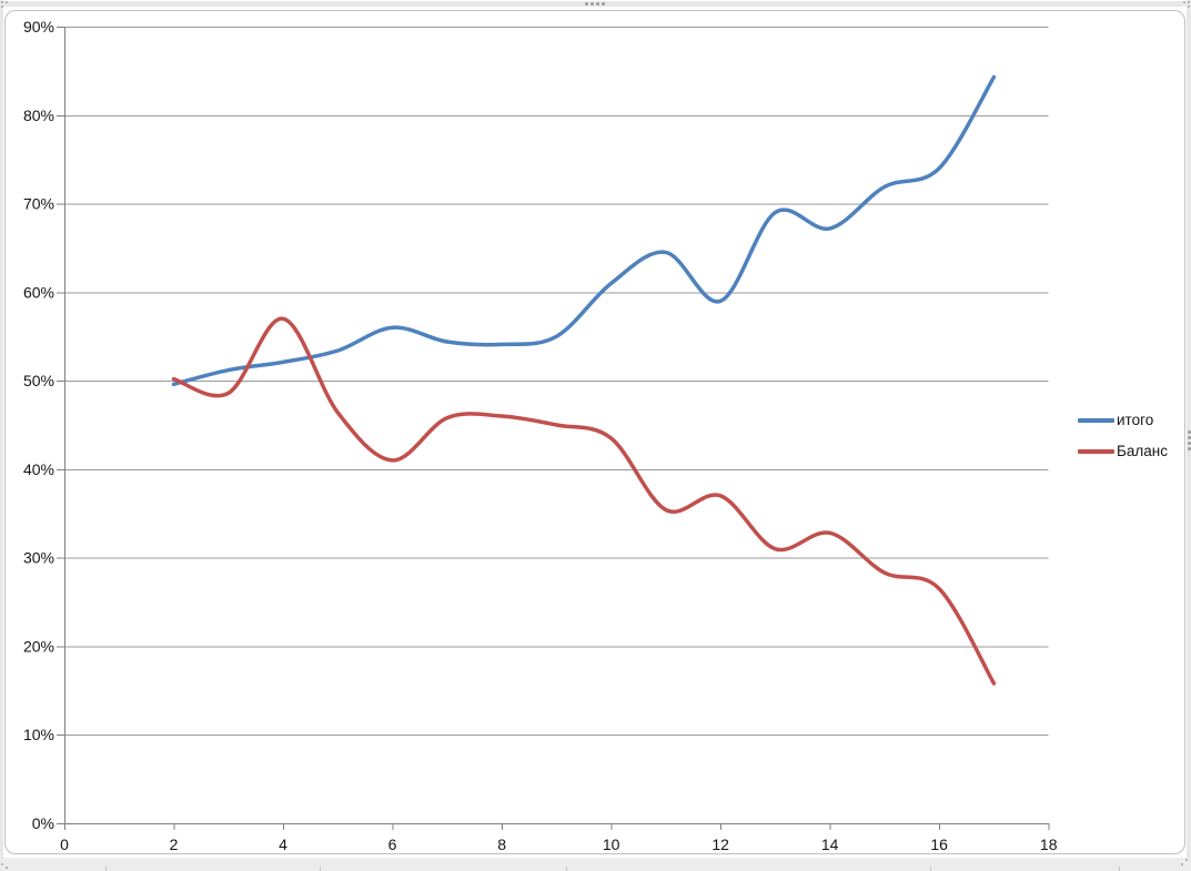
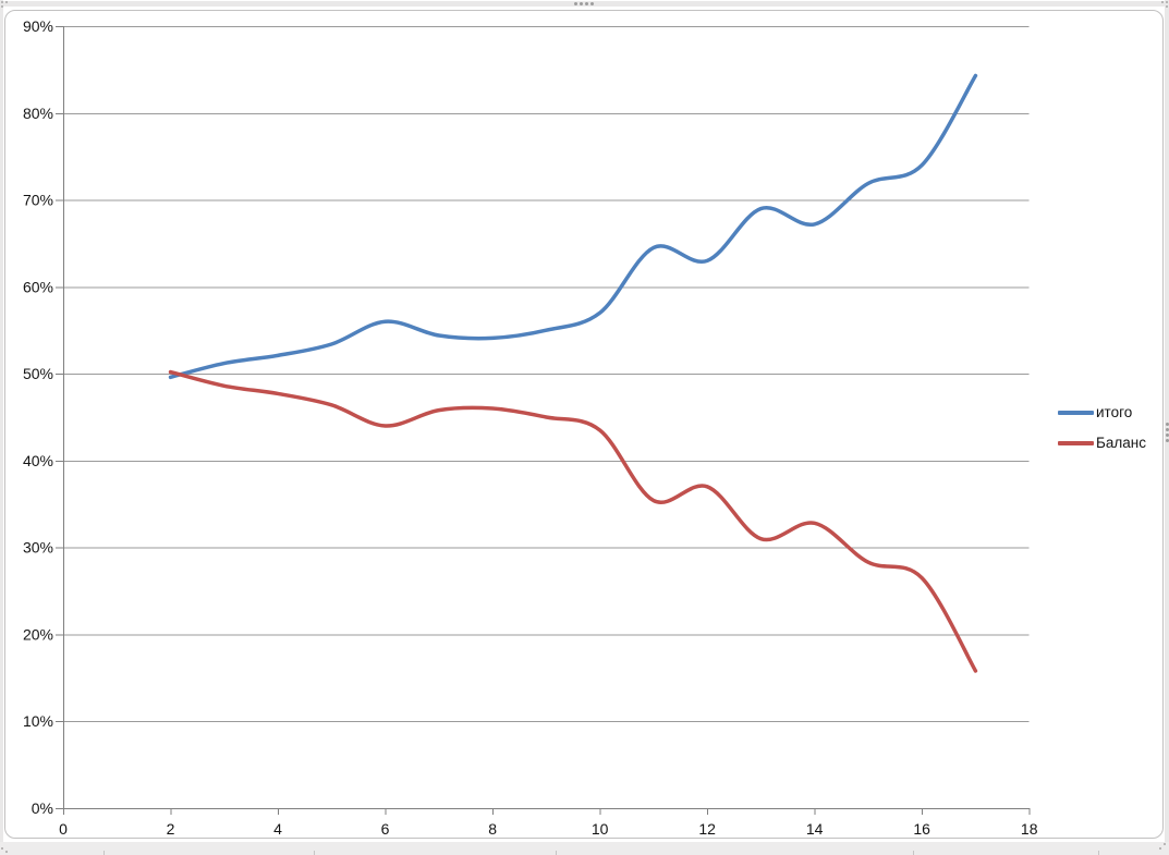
Баланс/4: 57% -> 48%
Баланс/6: 41% -> 44%
итого/10: 61% -> 57%
итого/12: 59% -> 63%
